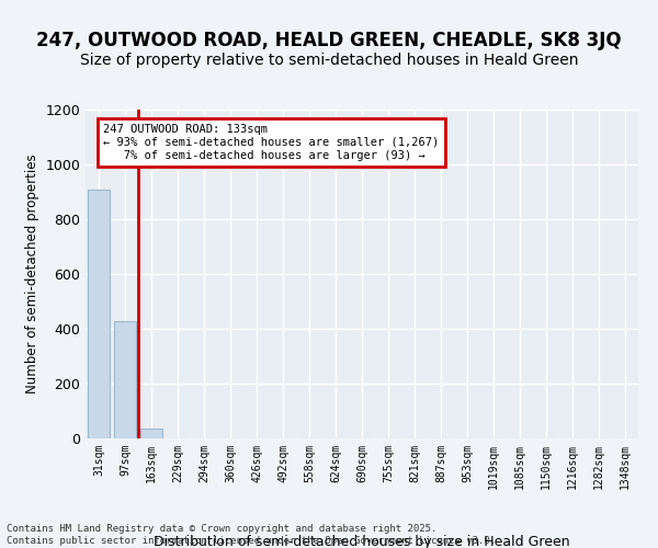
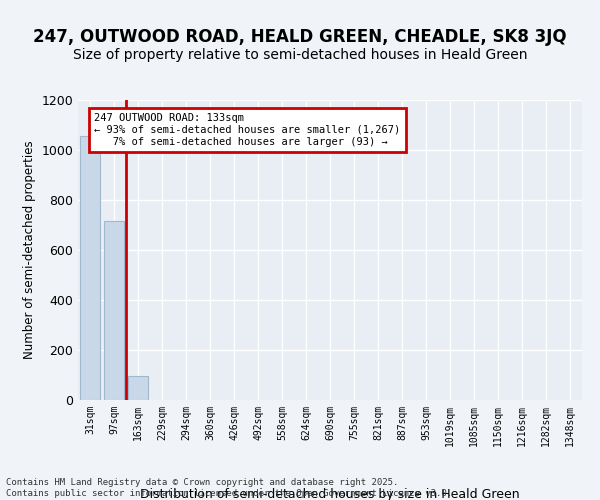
31sqm: 910 -> 1055
97sqm: 430 -> 715
163sqm: 38 -> 95
